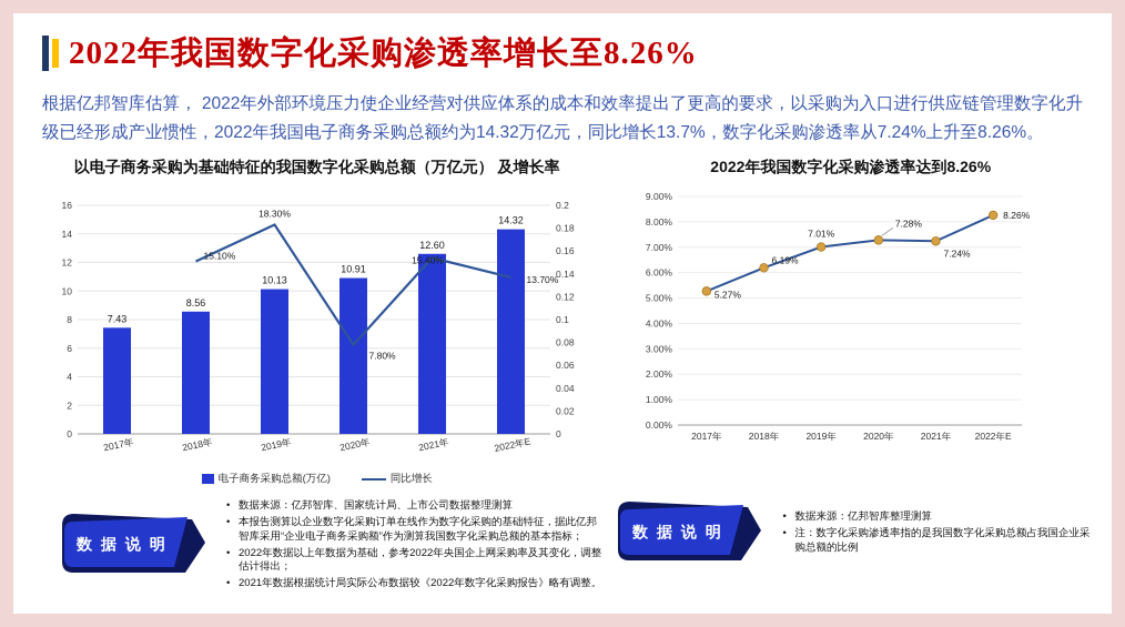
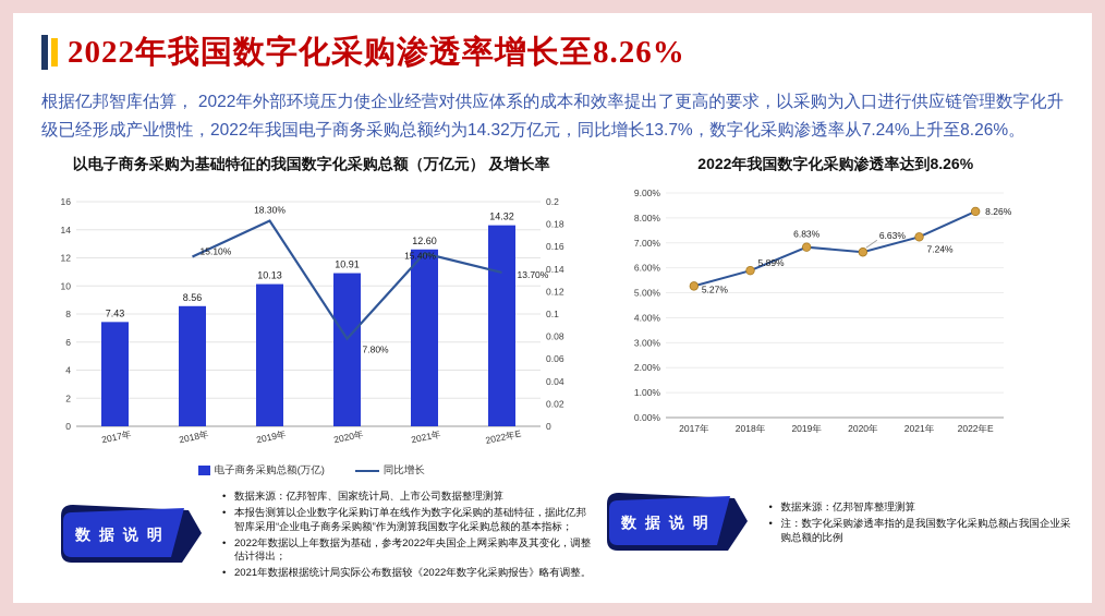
2022年我国数字化采购渗透率达到8.26%/2018年: 6.19% -> 5.89%
2022年我国数字化采购渗透率达到8.26%/2019年: 7.01% -> 6.83%
2022年我国数字化采购渗透率达到8.26%/2020年: 7.28% -> 6.63%
